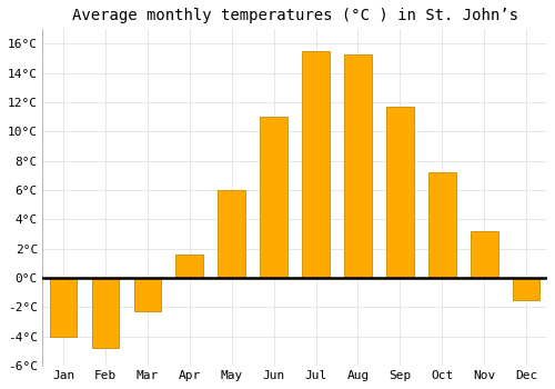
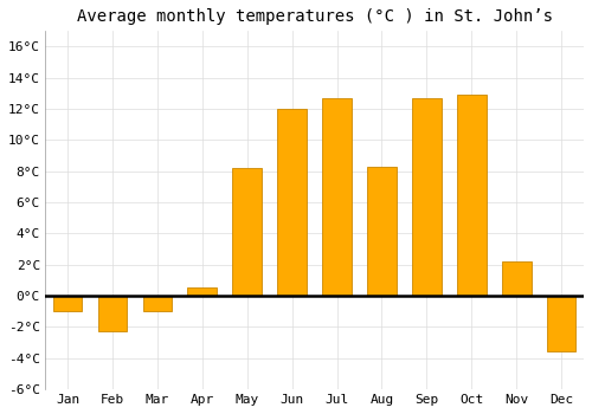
Jan: -4.0°C -> -1.0°C
Feb: -4.8°C -> -2.3°C
Mar: -2.3°C -> -1.0°C
Apr: 1.6°C -> 0.5°C
May: 6.0°C -> 8.2°C
Jun: 11.0°C -> 12.0°C
Jul: 15.5°C -> 12.7°C
Aug: 15.3°C -> 8.3°C
Sep: 11.7°C -> 12.7°C
Oct: 7.2°C -> 12.9°C
Nov: 3.2°C -> 2.2°C
Dec: -1.5°C -> -3.6°C
